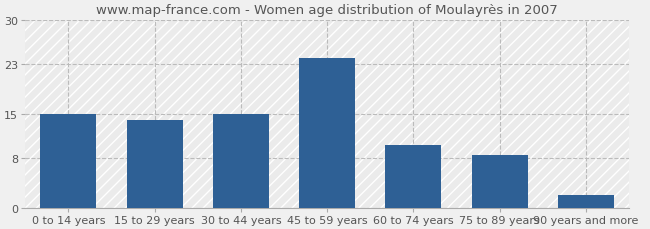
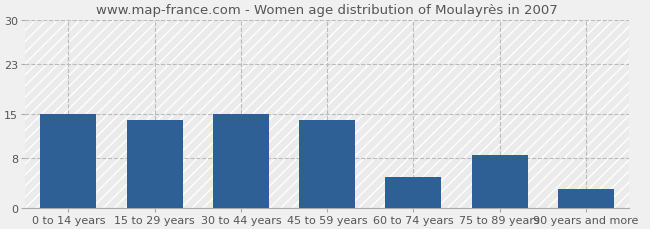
45 to 59 years: 24.0 -> 14.0
60 to 74 years: 10.0 -> 5.0
90 years and more: 2.0 -> 3.0
